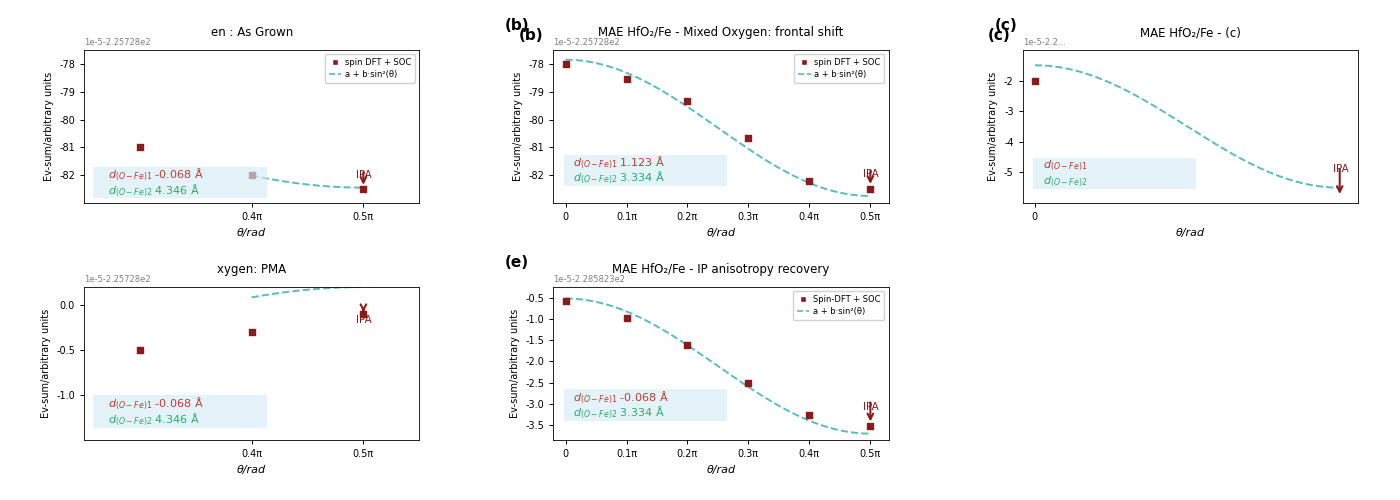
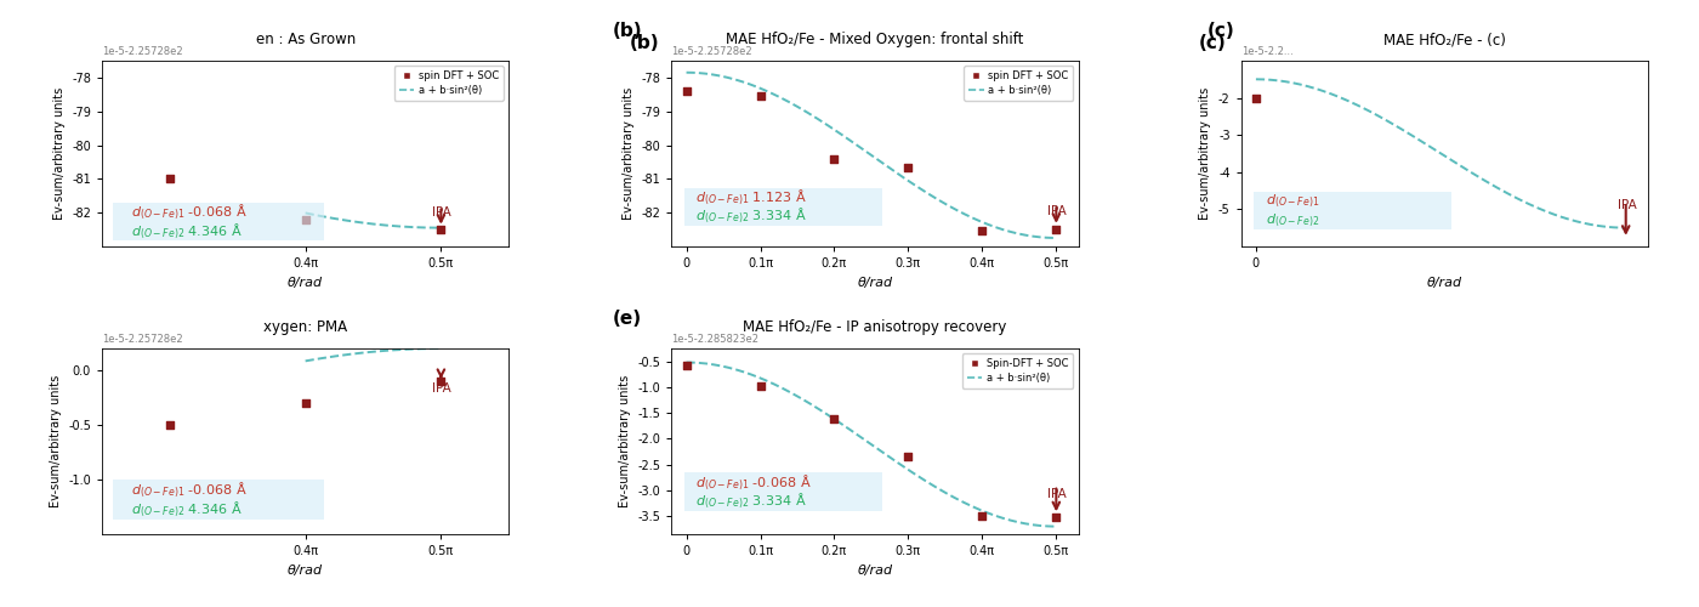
en : As Grown/spin DFT + SOC/0.4π: -82.0 -> -82.2
MAE HfO₂/Fe - Mixed Oxygen: frontal shift/spin DFT + SOC/0: -78.00 -> -78.40
MAE HfO₂/Fe - Mixed Oxygen: frontal shift/spin DFT + SOC/0.2π: -79.35 -> -80.40
MAE HfO₂/Fe - Mixed Oxygen: frontal shift/spin DFT + SOC/0.4π: -82.20 -> -82.55
MAE HfO₂/Fe - IP anisotropy recovery/Spin-DFT + SOC/0.3π: -2.52 -> -2.35
MAE HfO₂/Fe - IP anisotropy recovery/Spin-DFT + SOC/0.4π: -3.25 -> -3.50
